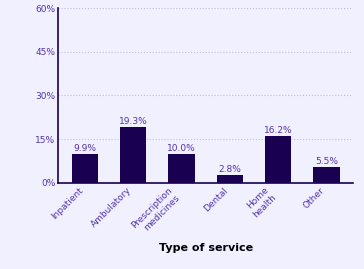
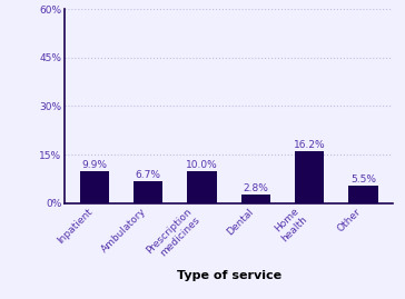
Ambulatory: 19.3% -> 6.7%
